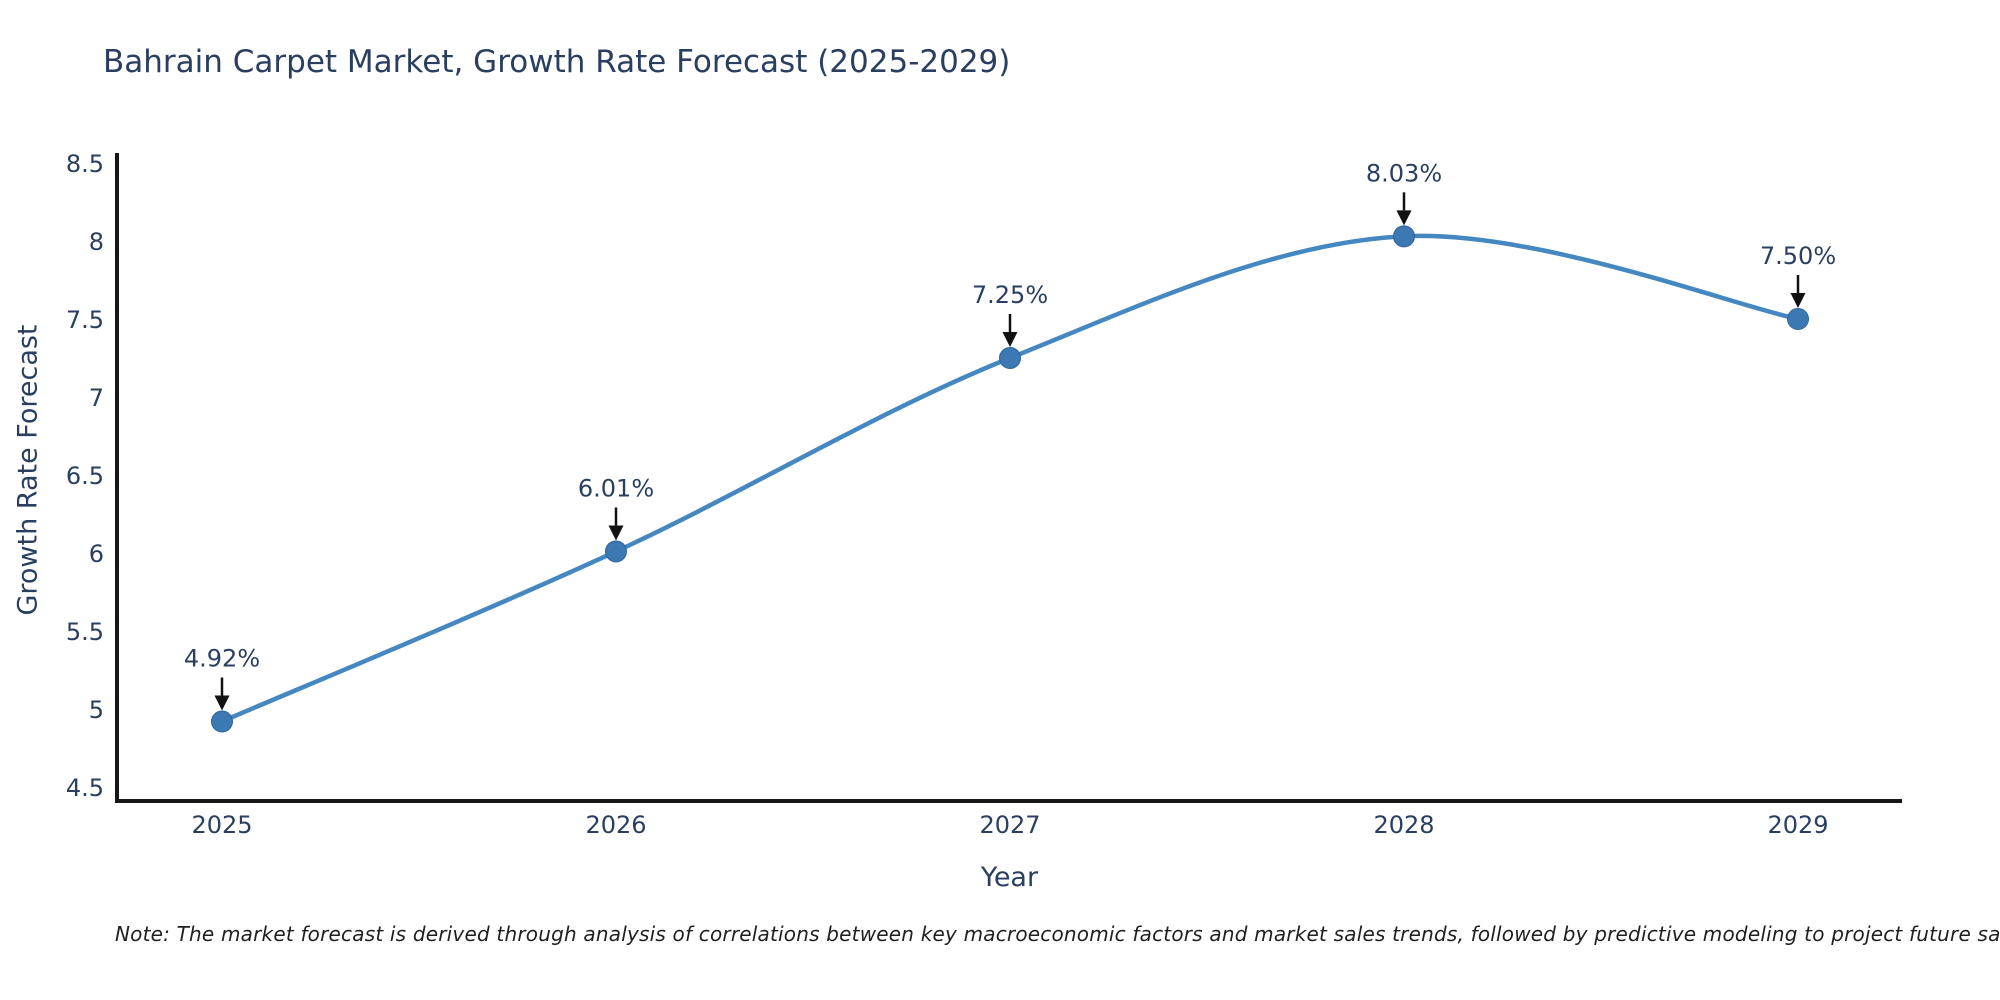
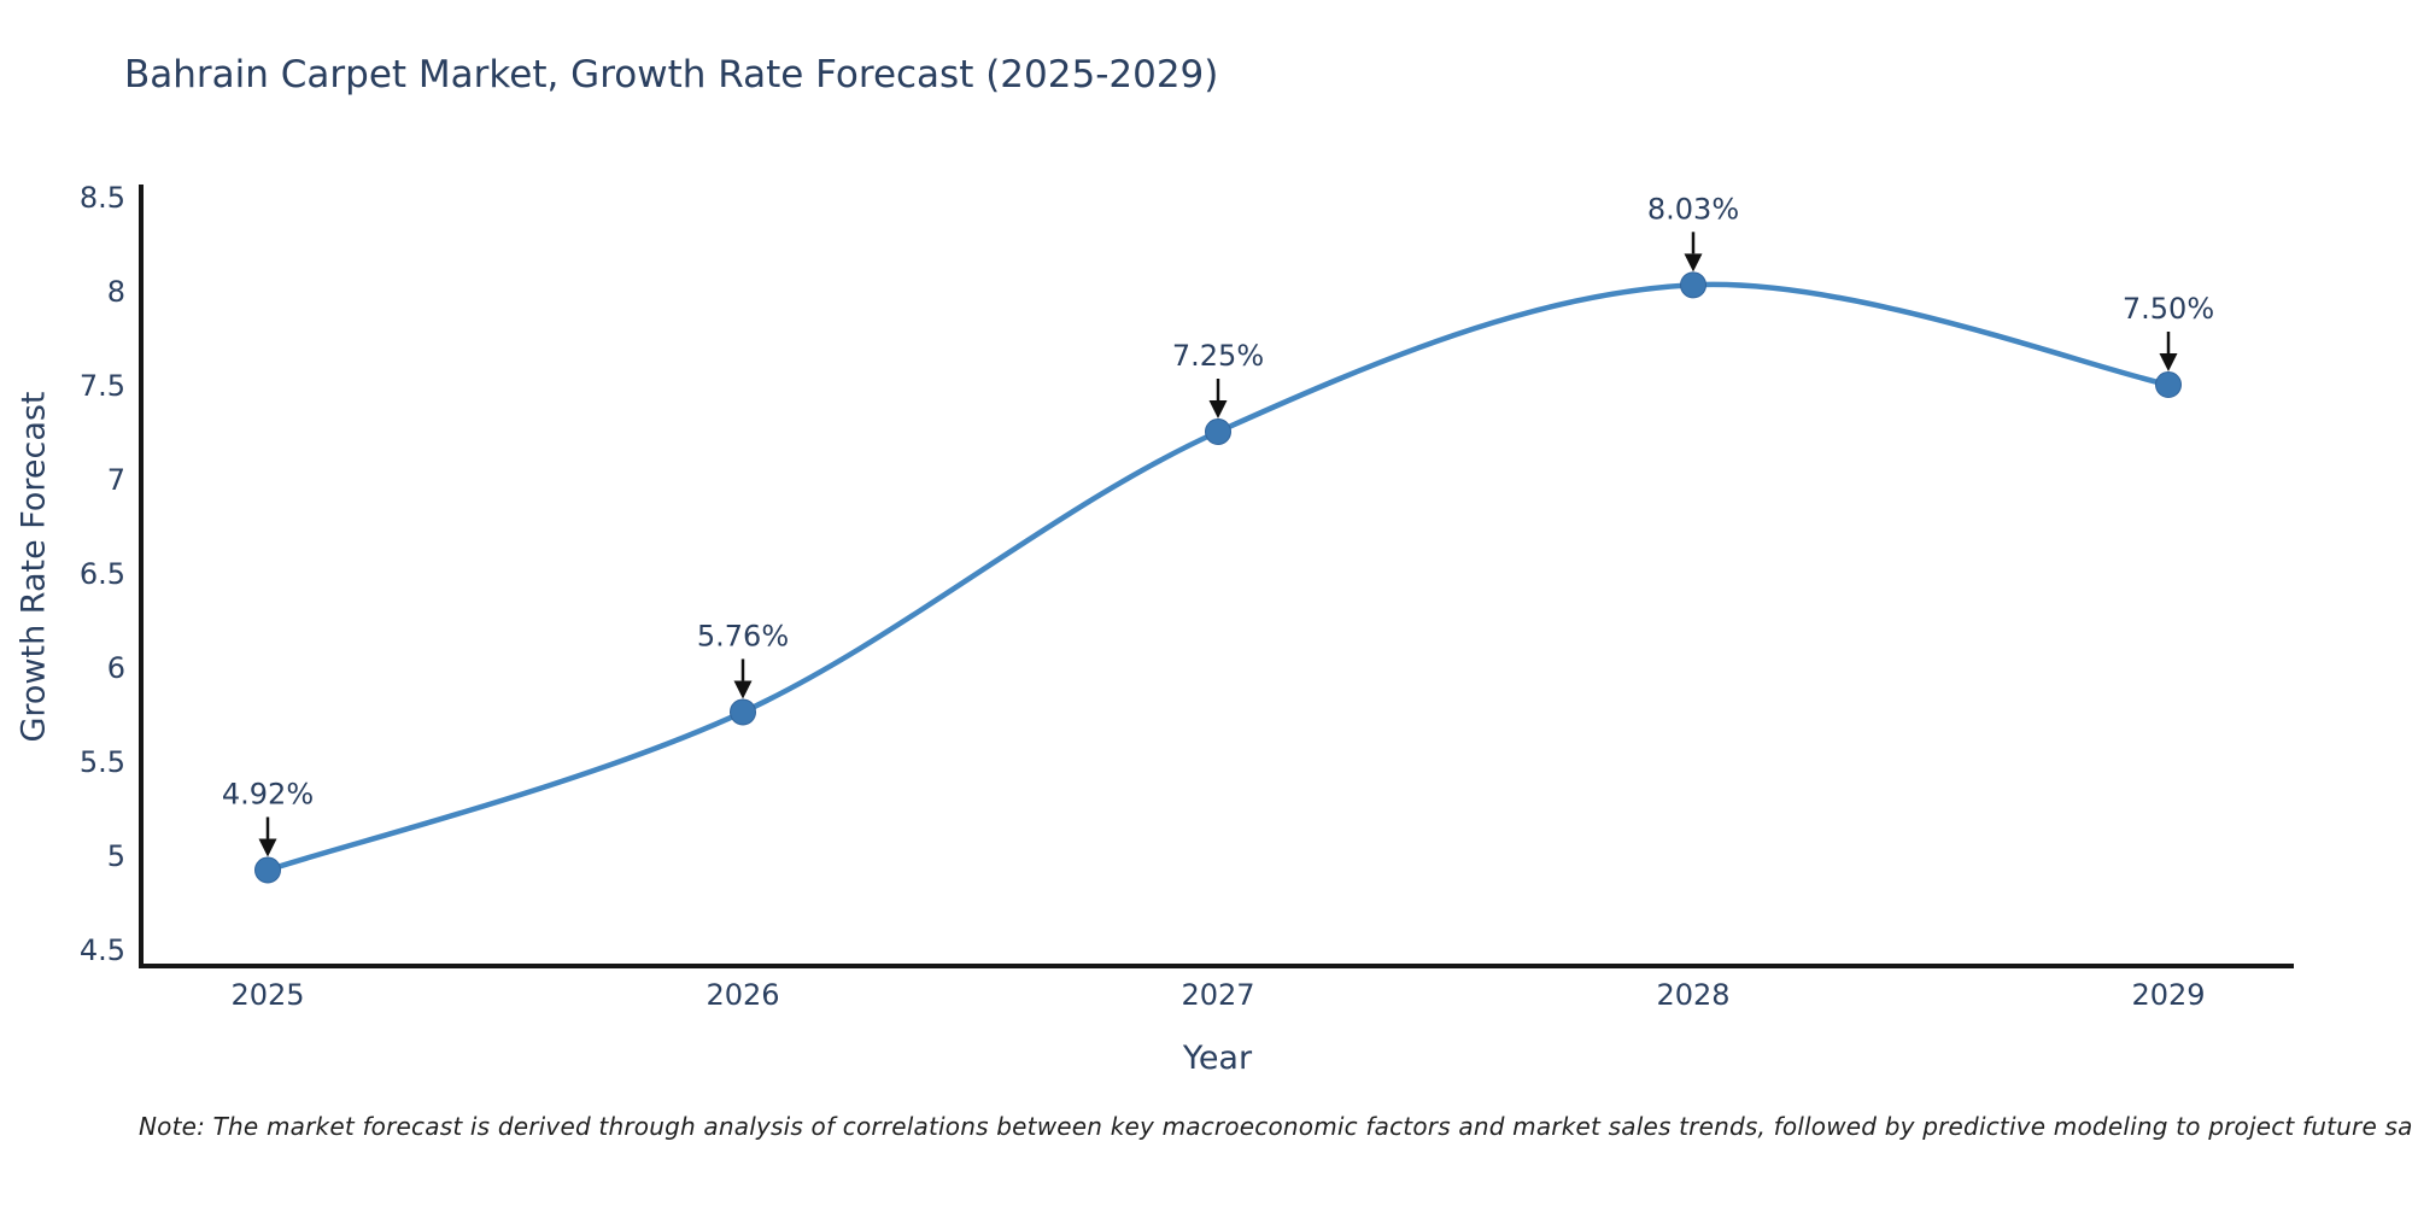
2026: 6.01% -> 5.76%
